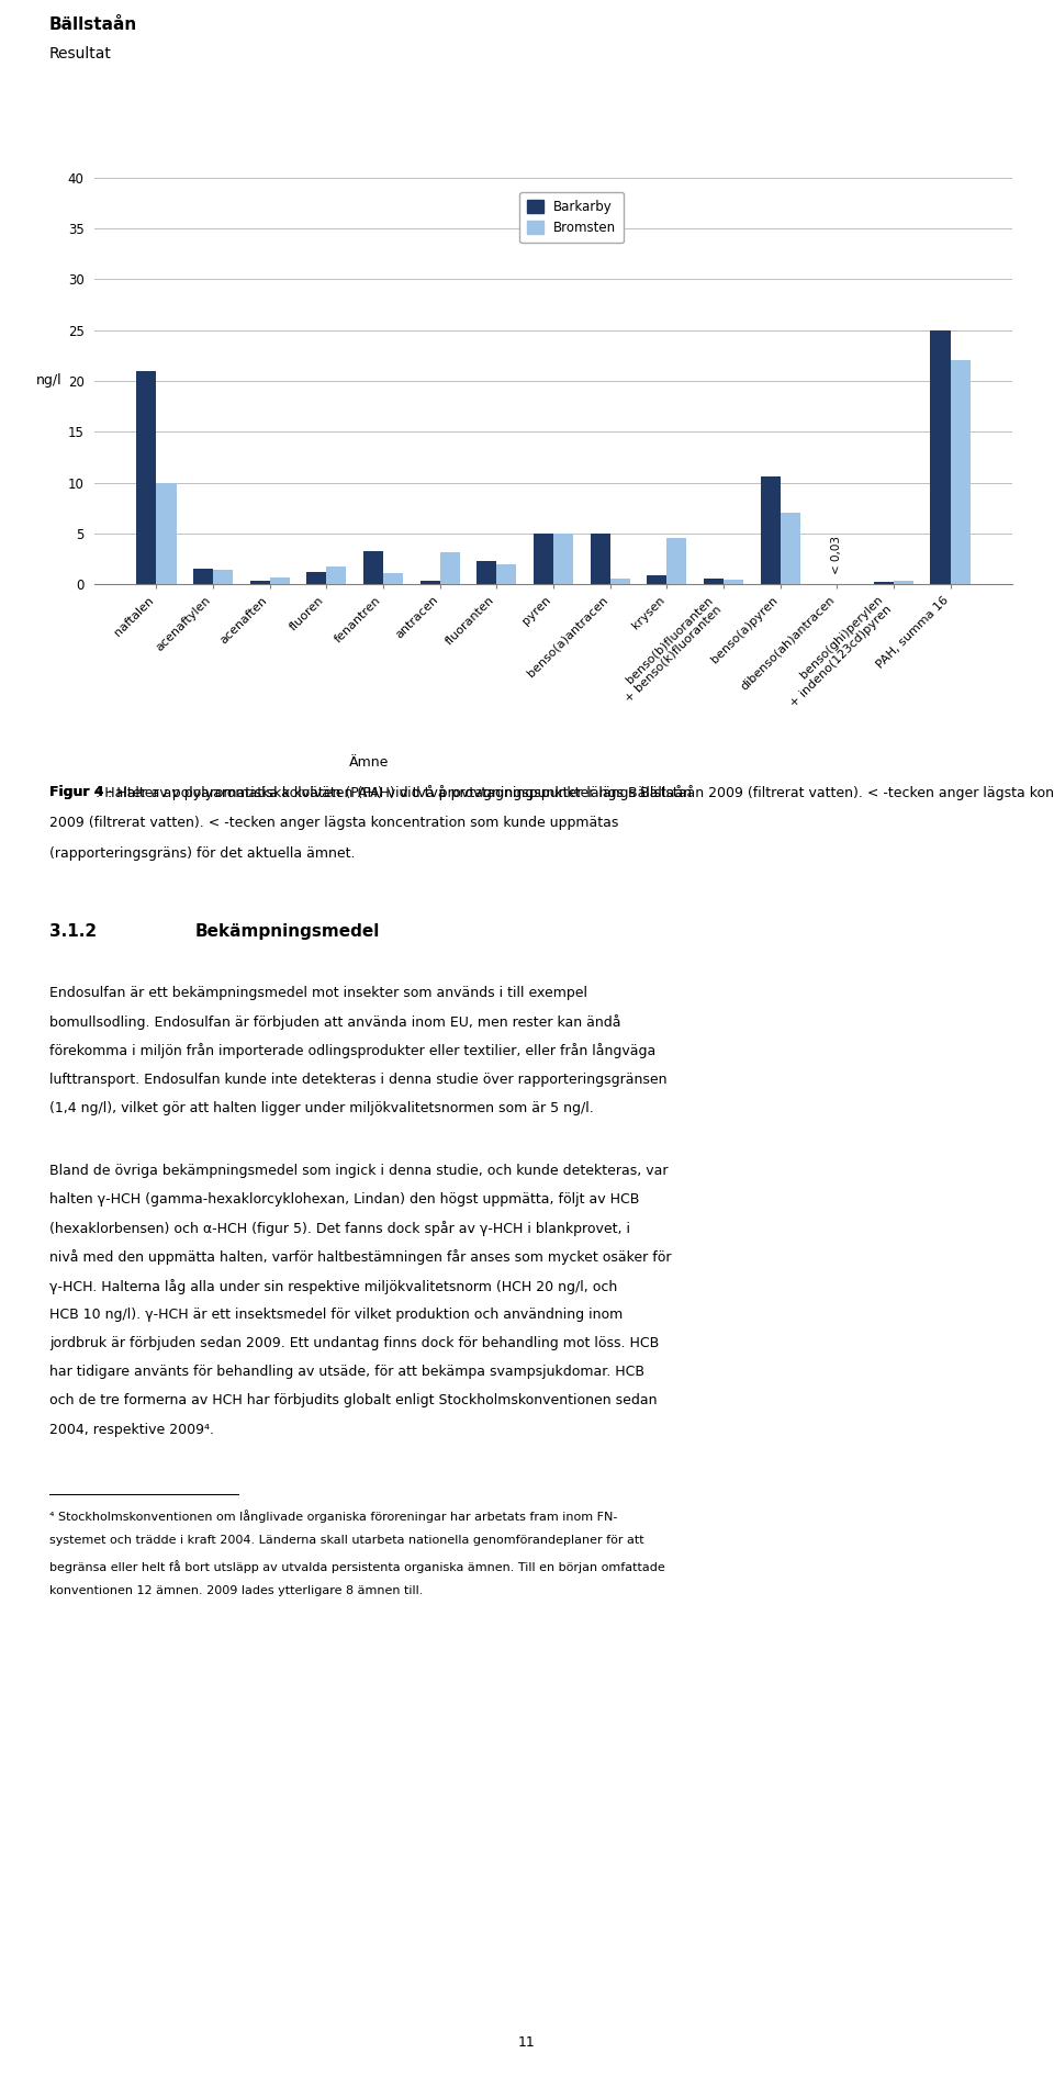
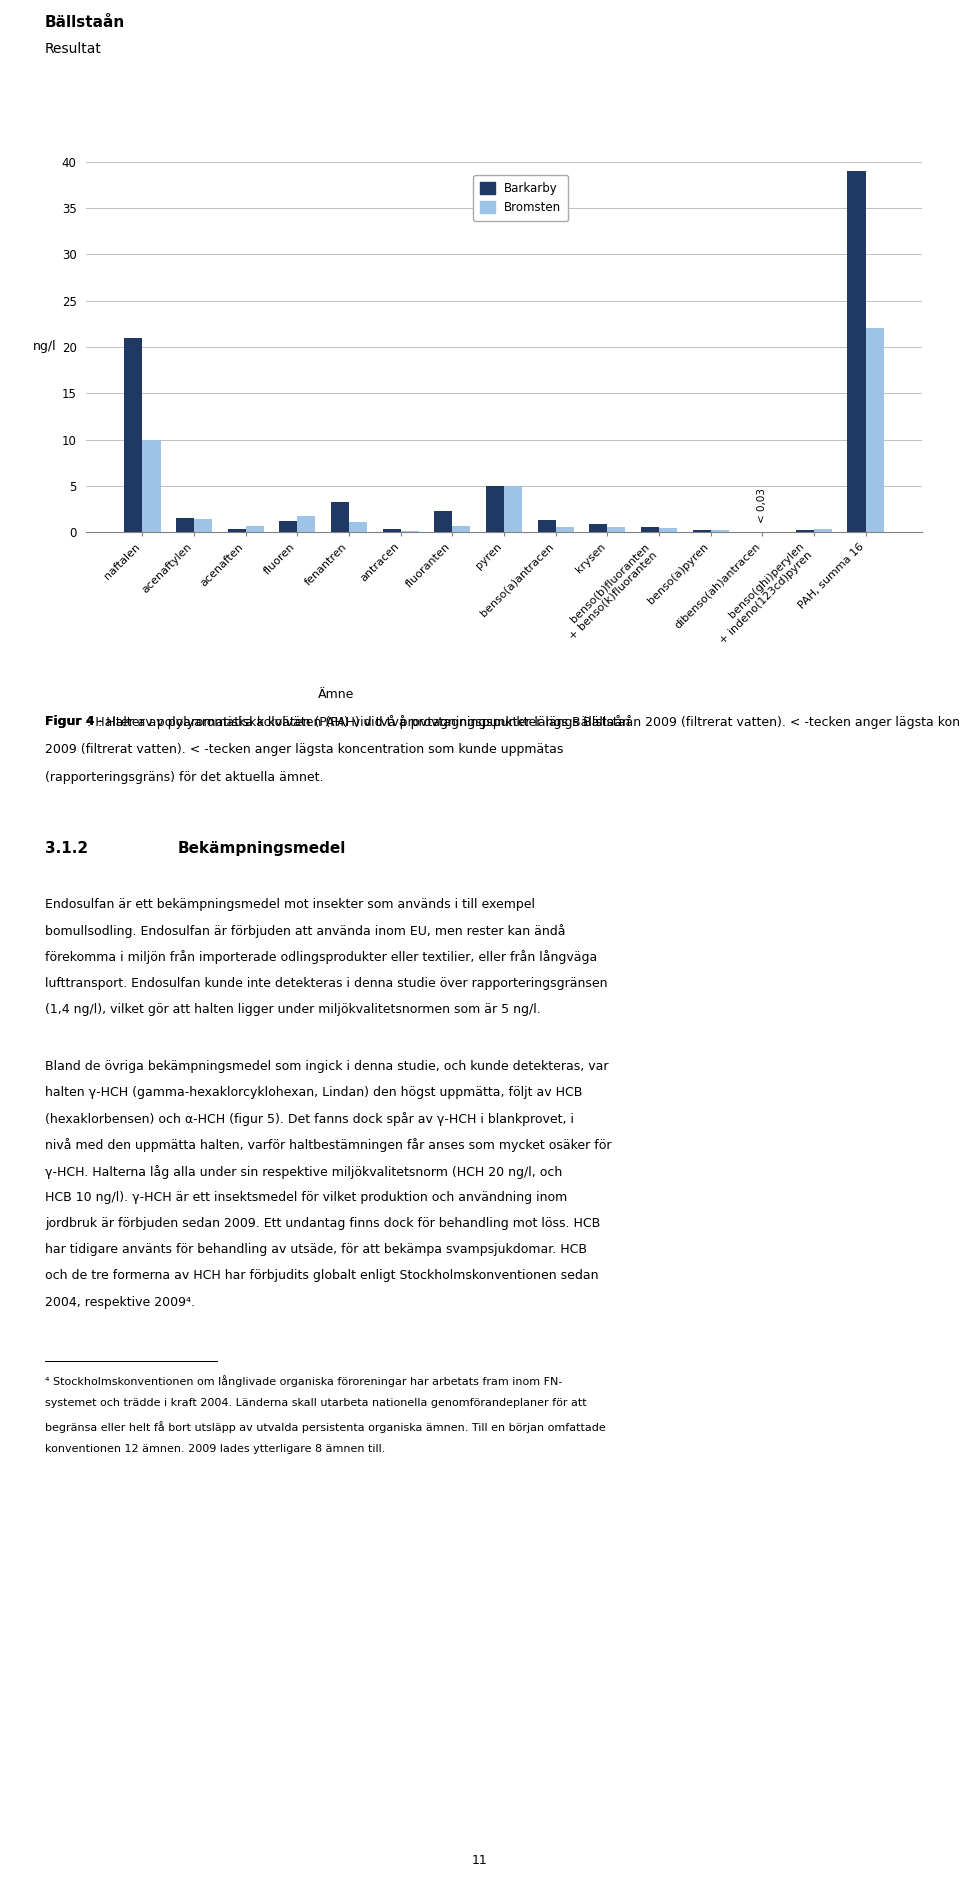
Bromsten/antracen: 3.2 -> 0.1
Bromsten/fluoranten: 2.0 -> 0.7
Barkarby/benso(a)antracen: 5.0 -> 1.3
Bromsten/krysen: 4.6 -> 0.6
Barkarby/benso(a)pyren: 10.6 -> 0.2
Bromsten/benso(a)pyren: 7.0 -> 0.2
Barkarby/PAH, summa 16: 25.0 -> 39.0
